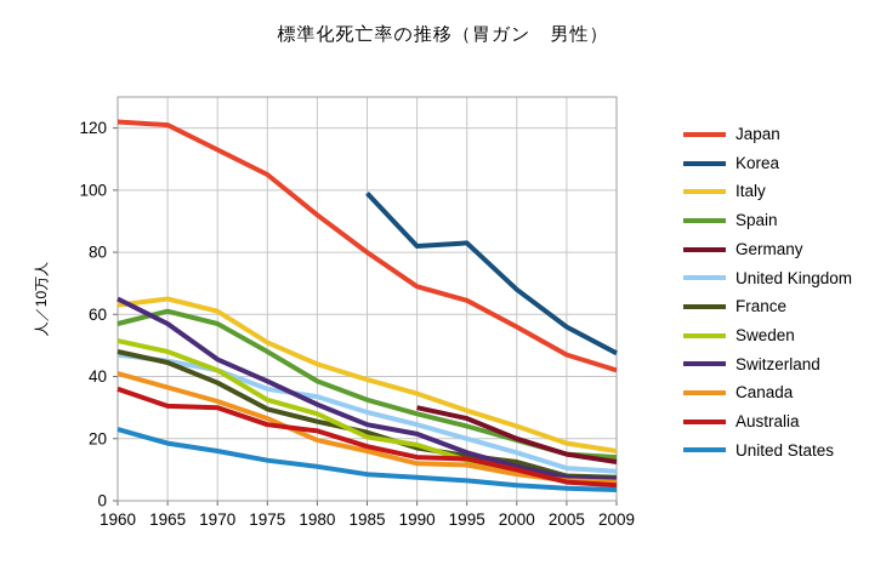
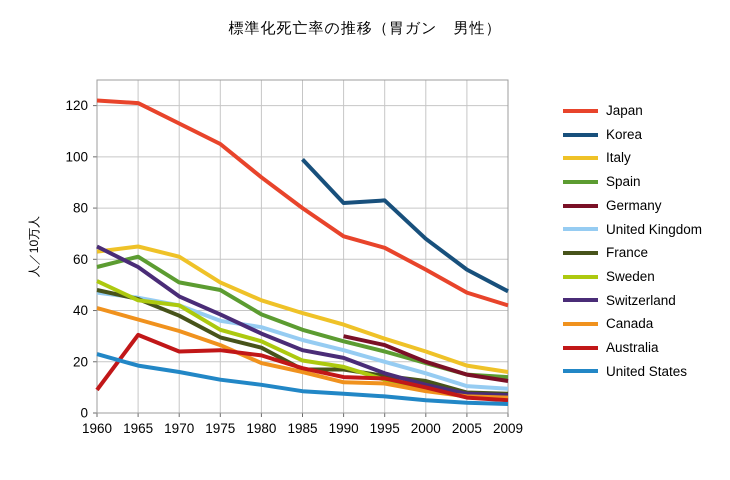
Australia/1960: 36 -> 9
Sweden/1965: 48 -> 44
Spain/1970: 57 -> 51
Australia/1970: 30 -> 24
France/1985: 22 -> 17
